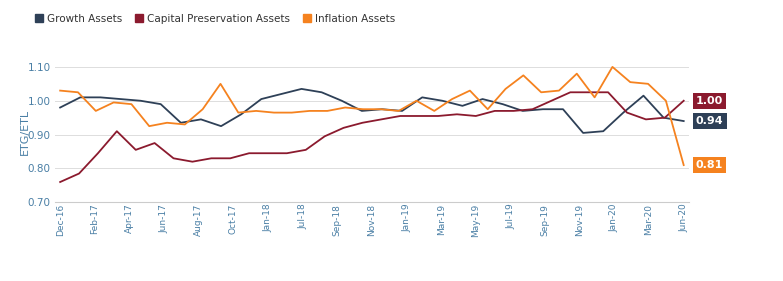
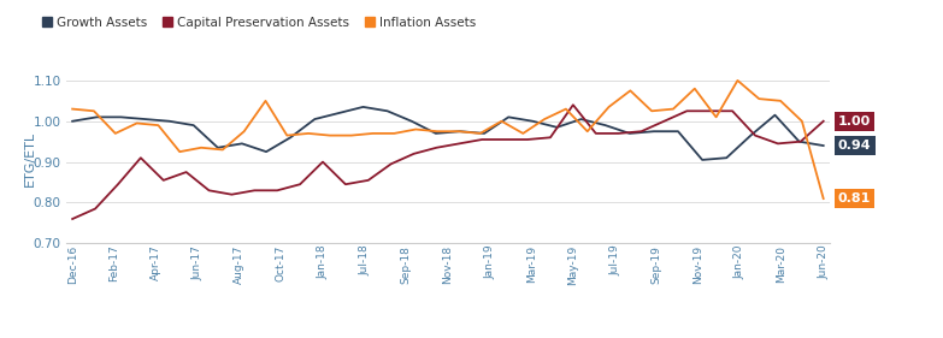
Growth Assets/Dec-16: 0.980 -> 1.000
Capital Preservation Assets/Jan-18: 0.845 -> 0.900
Capital Preservation Assets/May-19: 0.955 -> 1.040
